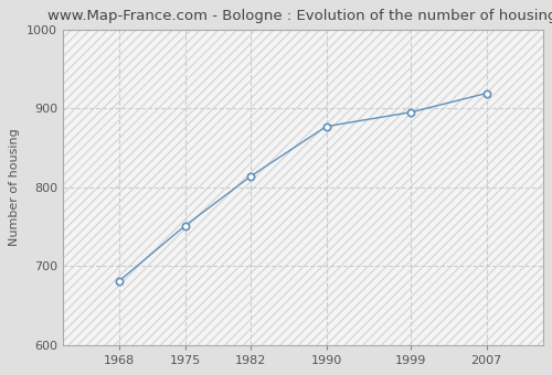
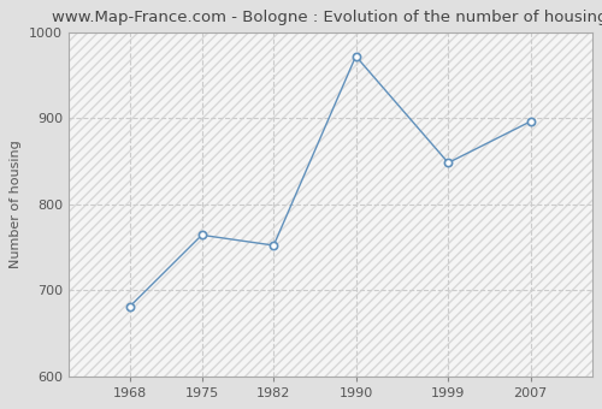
1975: 751 -> 764
1982: 814 -> 752
1990: 877 -> 972
1999: 895 -> 848
2007: 919 -> 896
